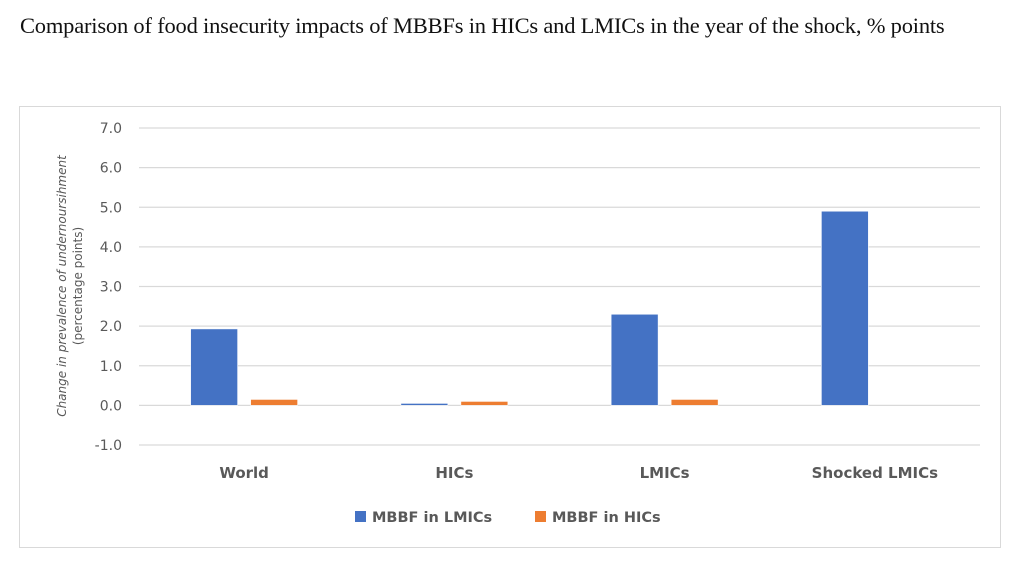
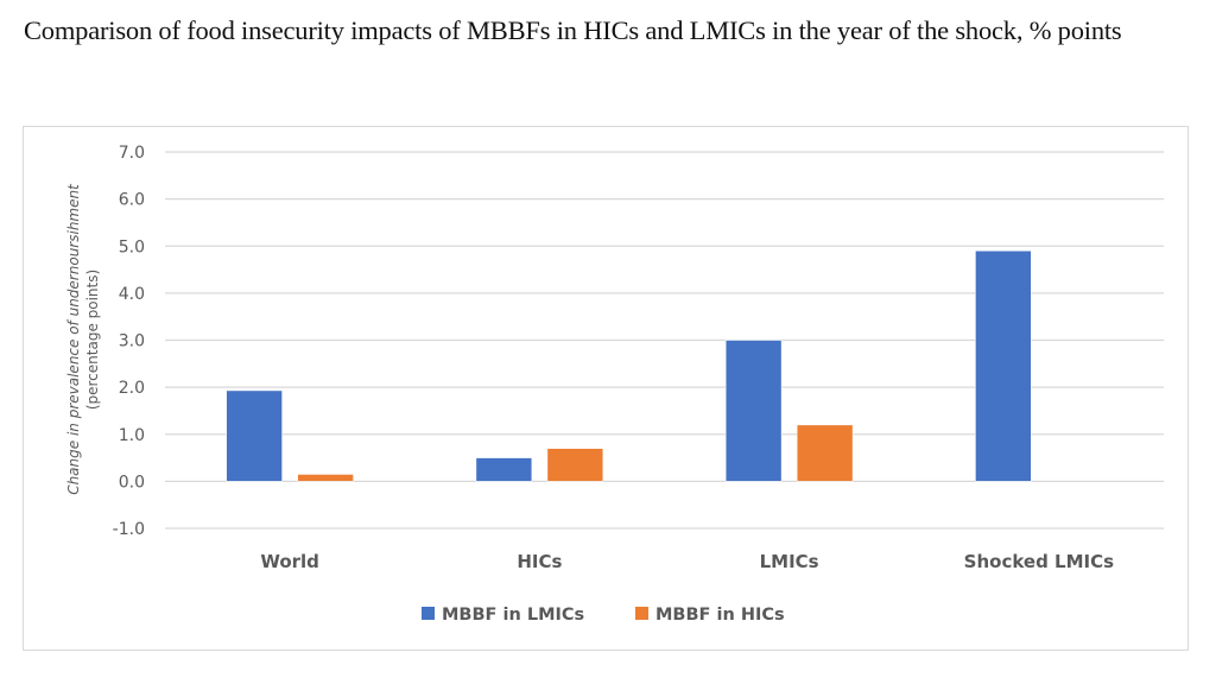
MBBF in LMICs/HICs: 0.1 -> 0.5
MBBF in HICs/HICs: 0.1 -> 0.7
MBBF in LMICs/LMICs: 2.3 -> 3.0
MBBF in HICs/LMICs: 0.1 -> 1.2
